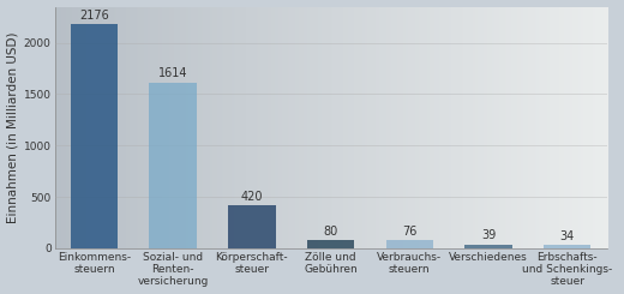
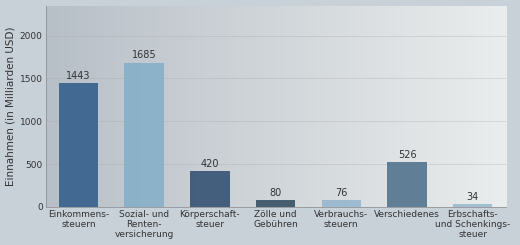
Einkommens- steuern: 2176 -> 1443
Sozial- und Renten- versicherung: 1614 -> 1685
Verschiedenes: 39 -> 526
